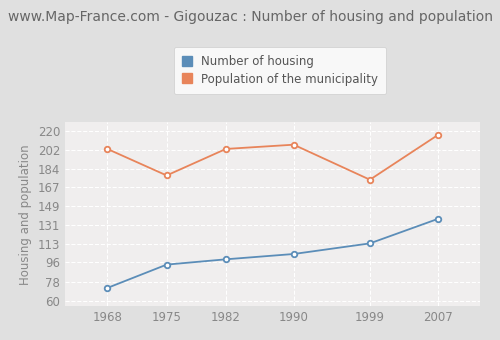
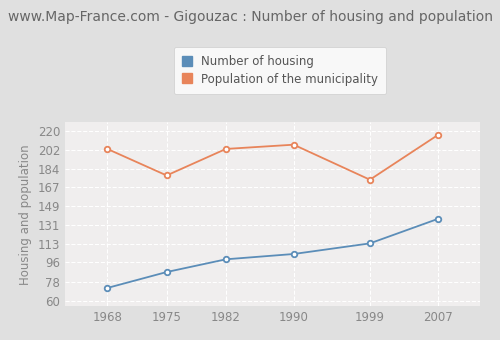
Number of housing/1975: 94 -> 87
